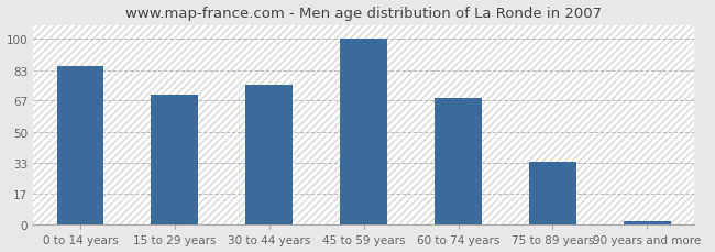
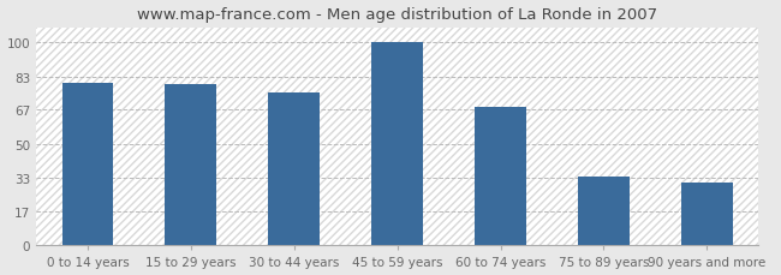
0 to 14 years: 85 -> 80
15 to 29 years: 70 -> 79
90 years and more: 2 -> 31
